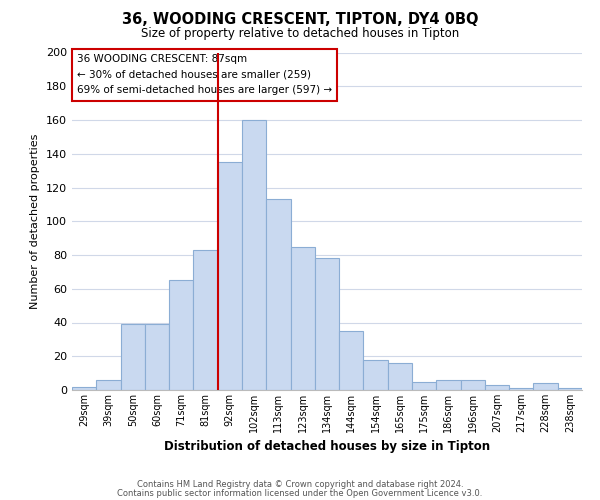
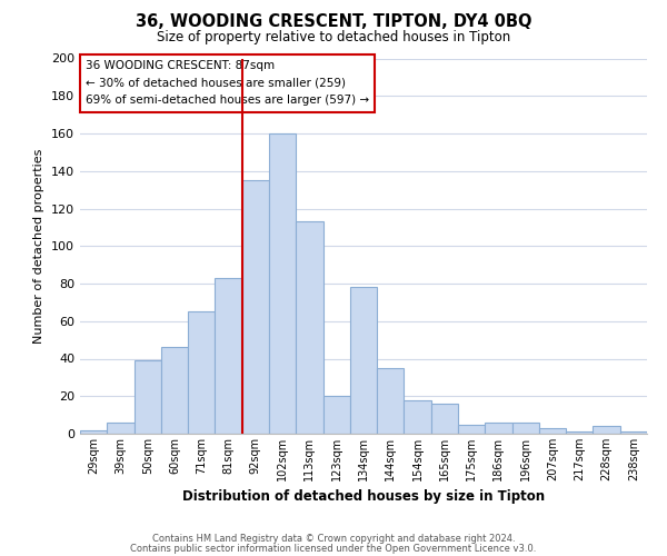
60sqm: 39 -> 46
123sqm: 85 -> 20
